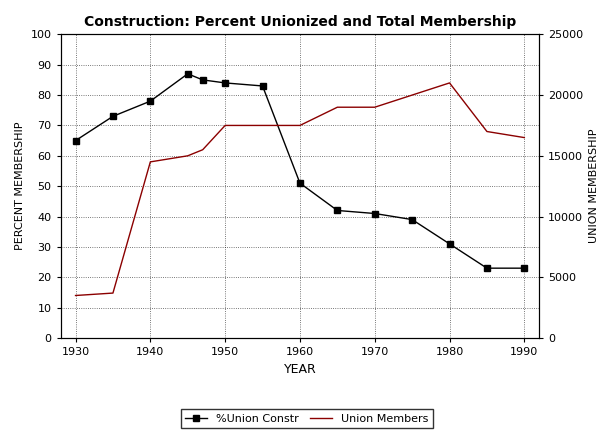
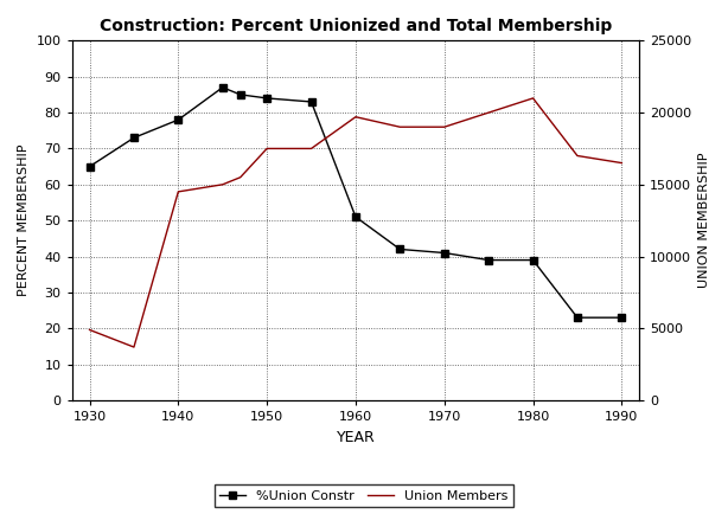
Union Members/1930: 3500 -> 4900
Union Members/1960: 17500 -> 19700
%Union Constr/1980: 31 -> 39
